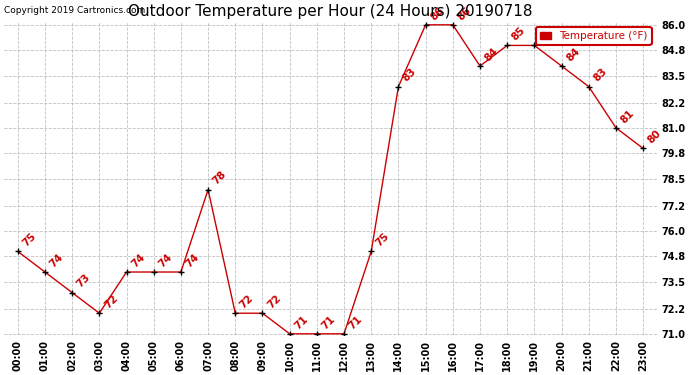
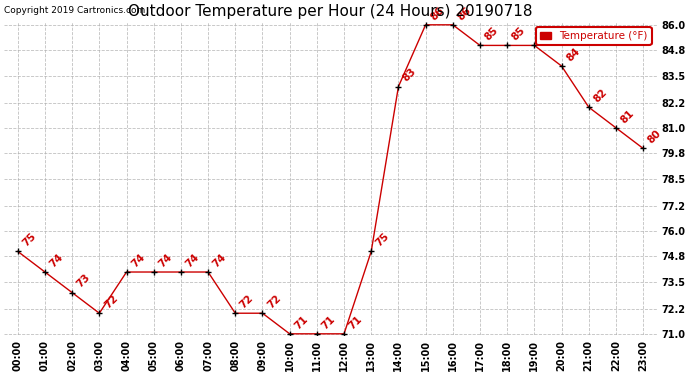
07:00: 78 -> 74
17:00: 84 -> 85
21:00: 83 -> 82
